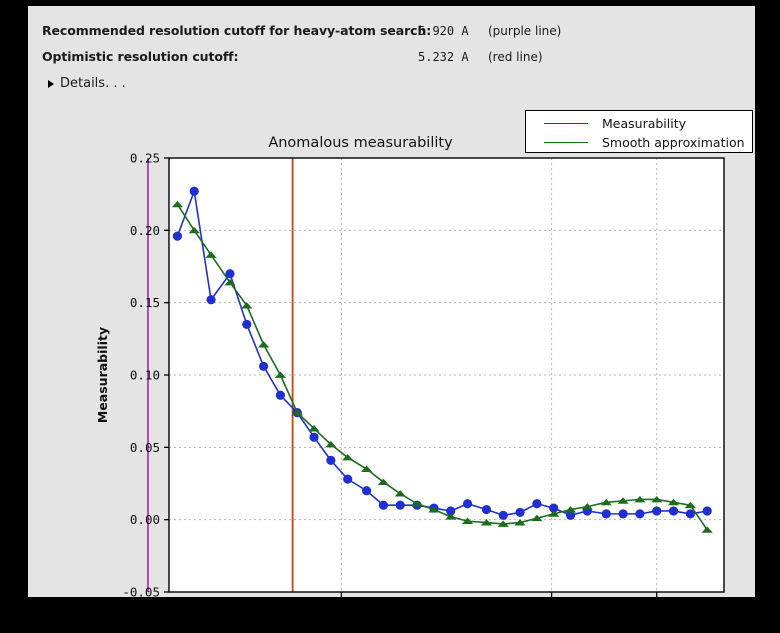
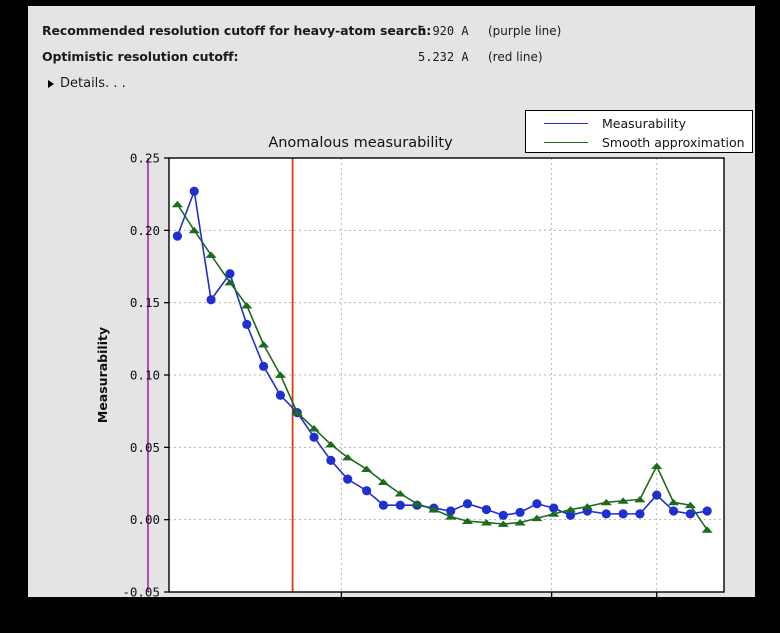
Measurability/3.5: 0.006 -> 0.017
Smooth approximation/3.5: 0.014 -> 0.037
